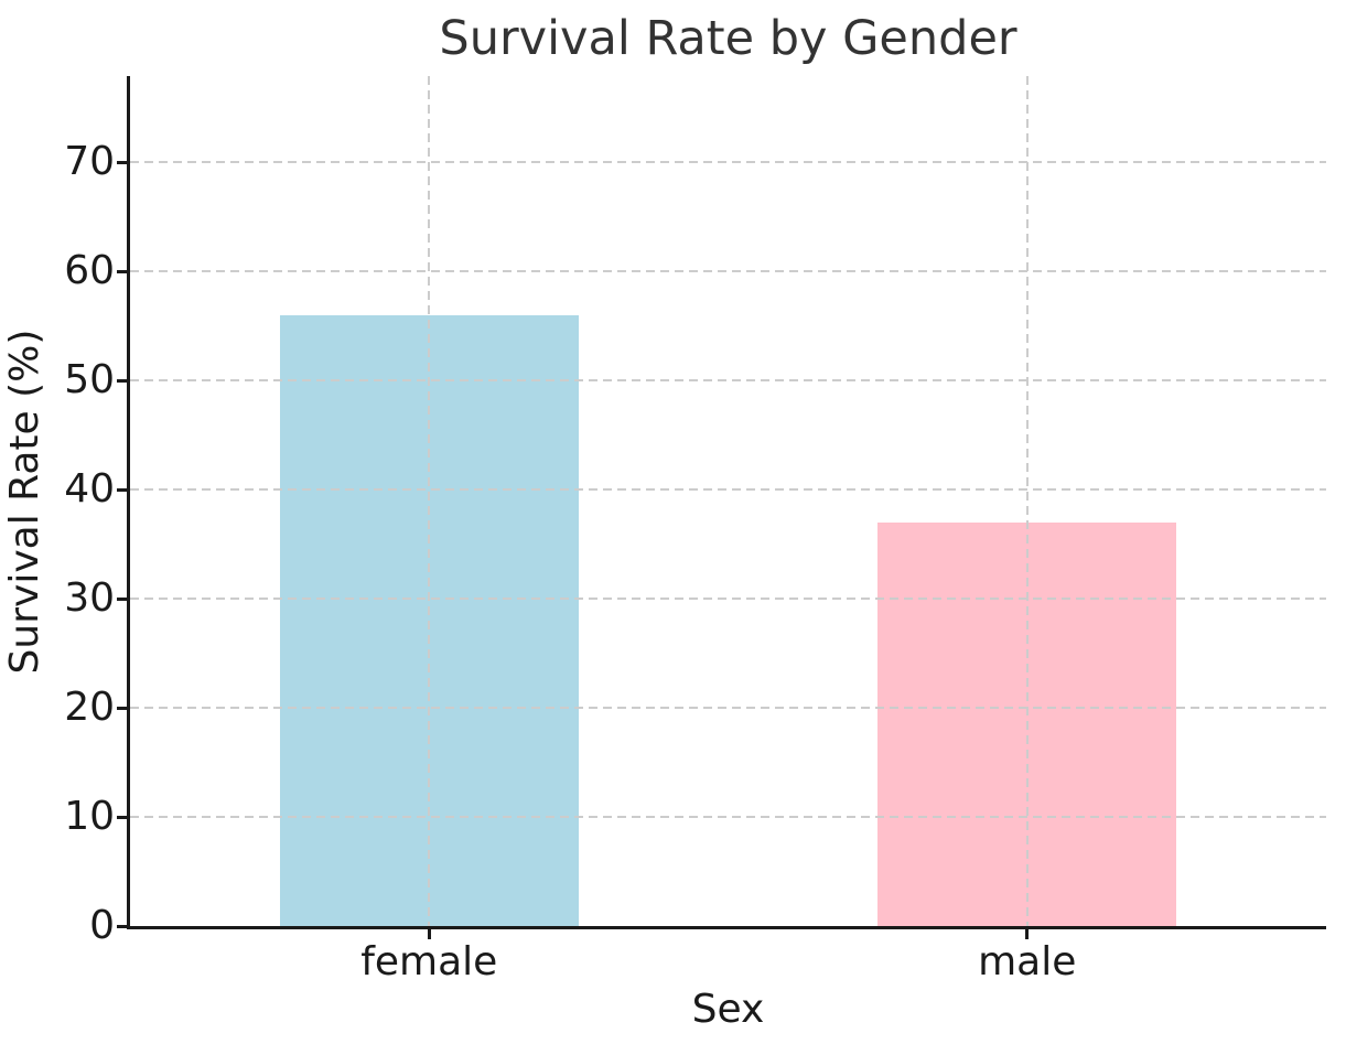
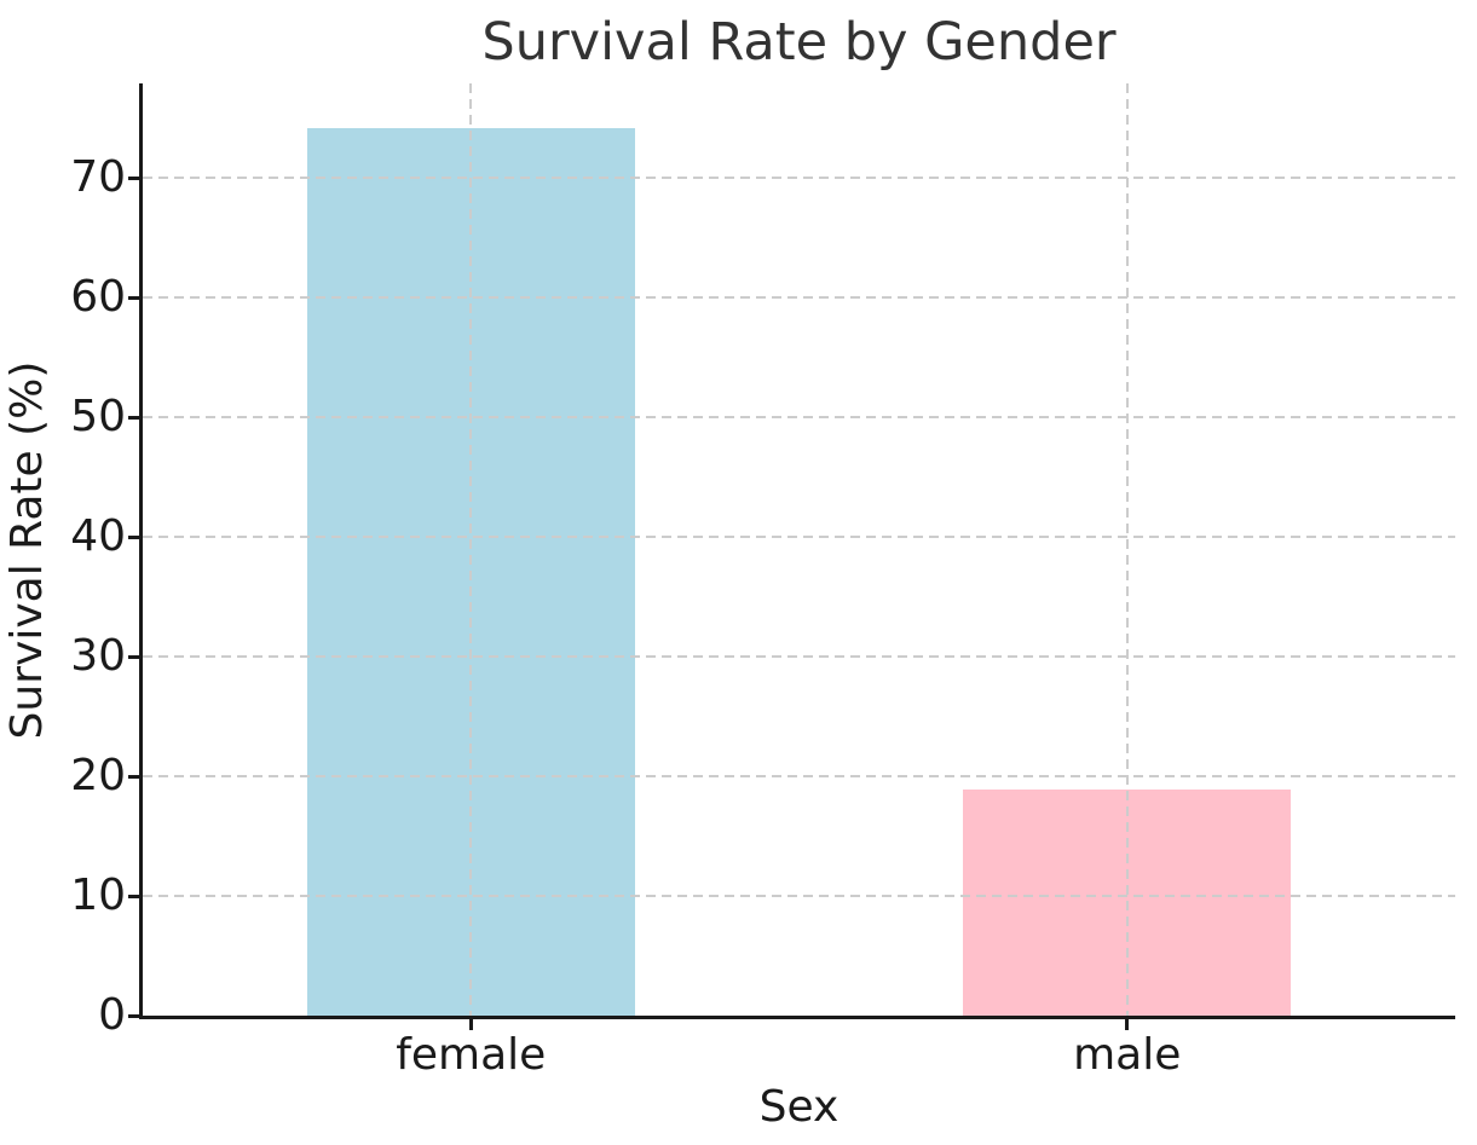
female: 56 -> 74
male: 37 -> 19
